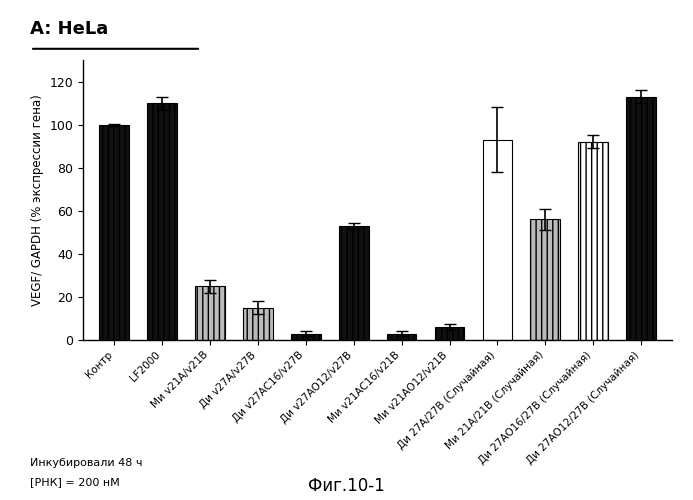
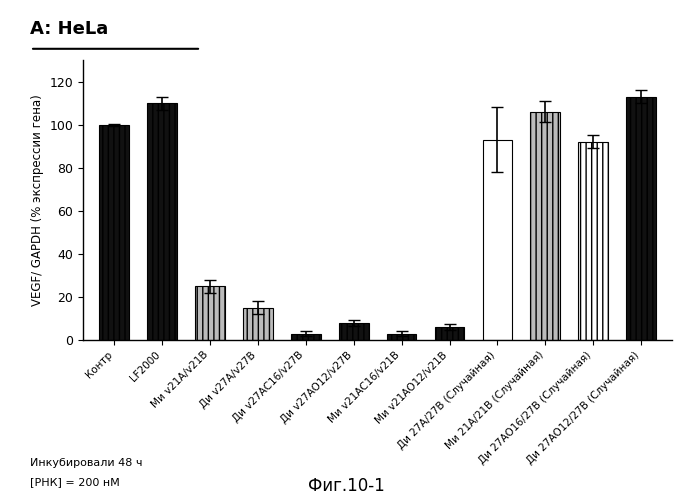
Ди v27AO12/v27B: 53 -> 8
Ми 21A/21B (Случайная): 56 -> 106
